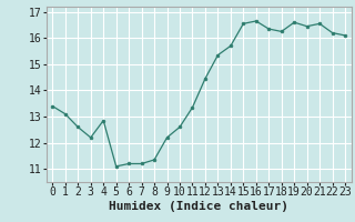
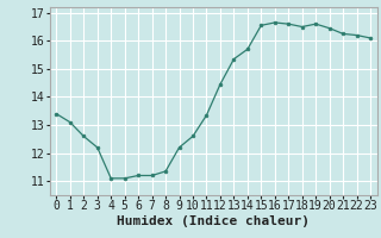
4: 12.85 -> 11.10
17: 16.35 -> 16.60
18: 16.25 -> 16.50
21: 16.55 -> 16.25
